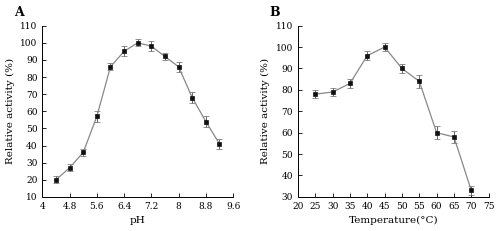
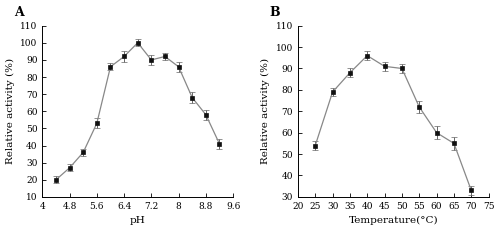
5.6: 57 -> 53
6.4: 95 -> 92
7.2: 98 -> 90
8.8: 54 -> 58
25: 78 -> 54
35: 83 -> 88
45: 100 -> 91
55: 84 -> 72
65: 58 -> 55
